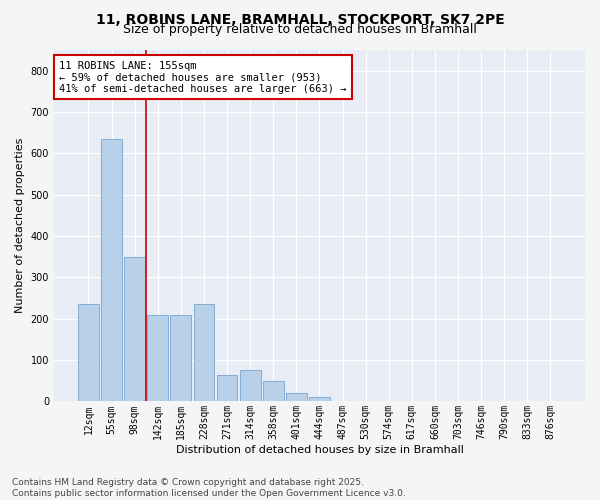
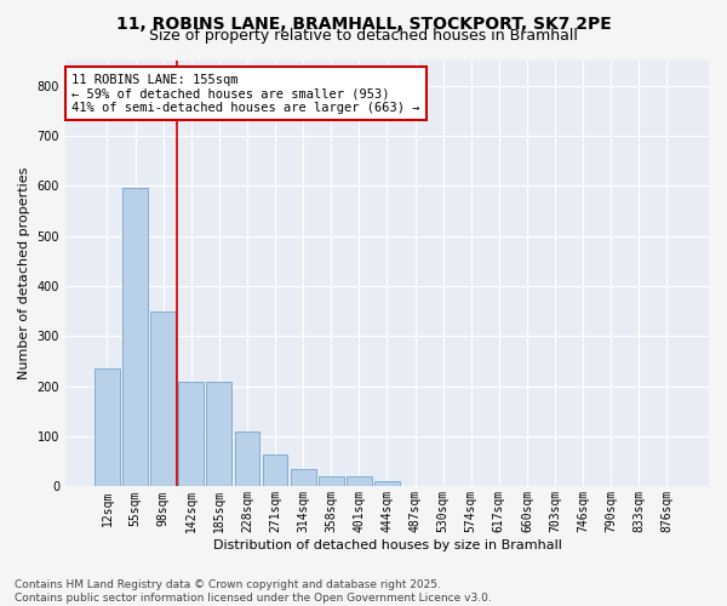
55sqm: 635 -> 595
228sqm: 235 -> 110
314sqm: 75 -> 35
358sqm: 50 -> 20
